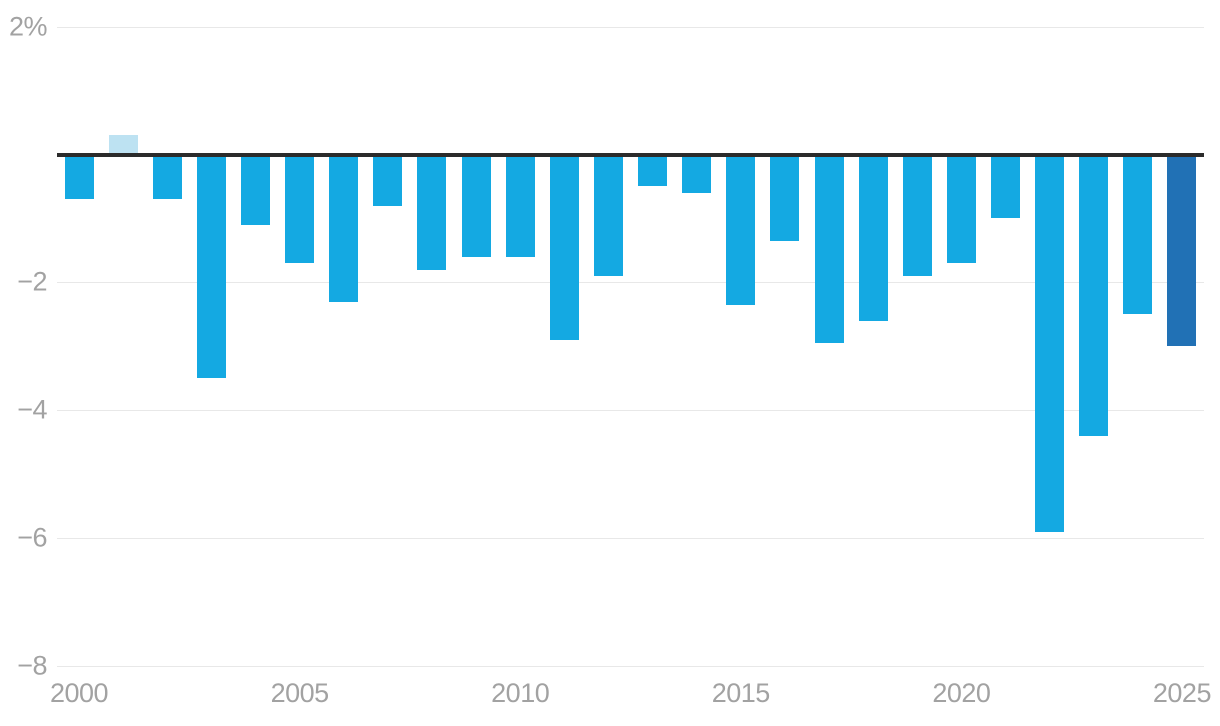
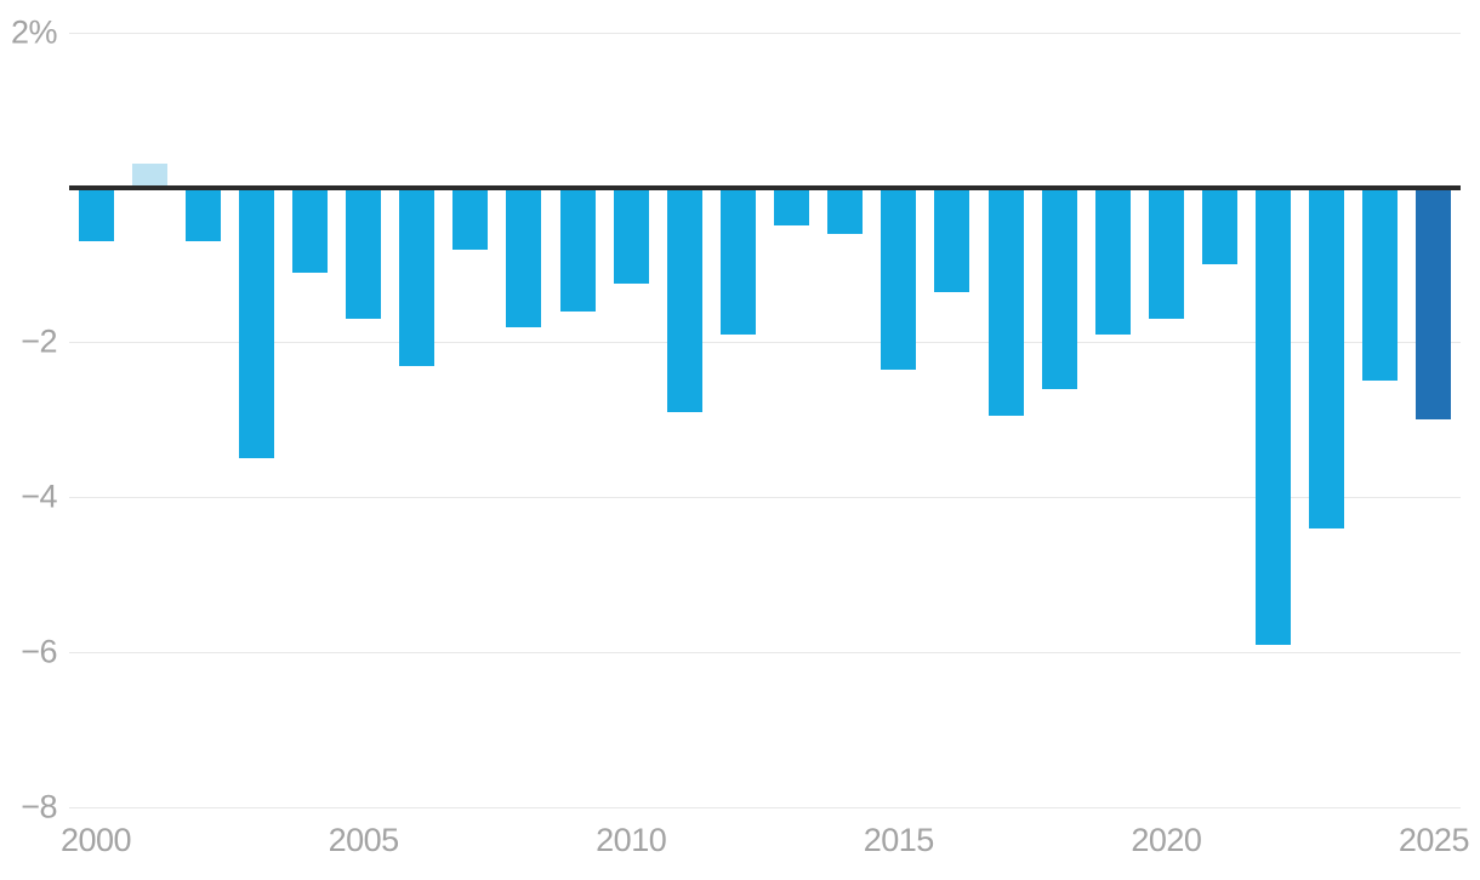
2010: -1.6 -> -1.2
